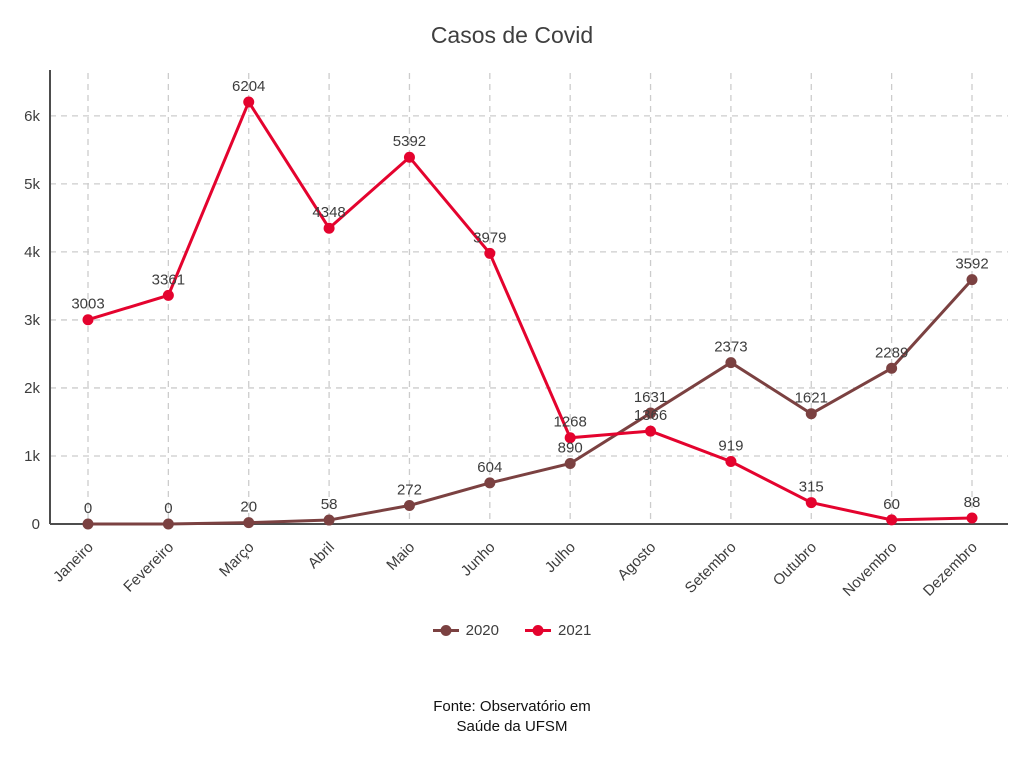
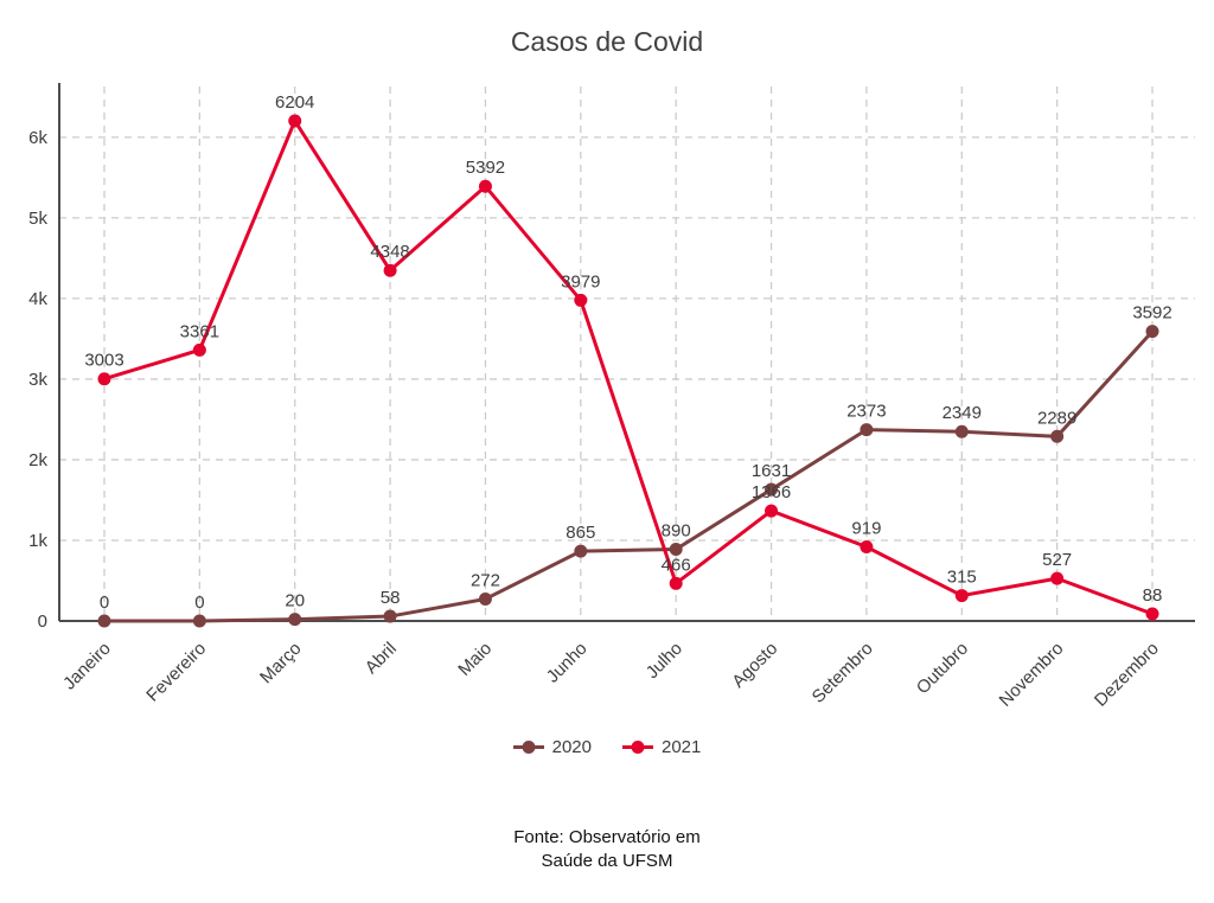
2020/Junho: 604 -> 865
2021/Julho: 1268 -> 466
2020/Outubro: 1621 -> 2349
2021/Novembro: 60 -> 527
